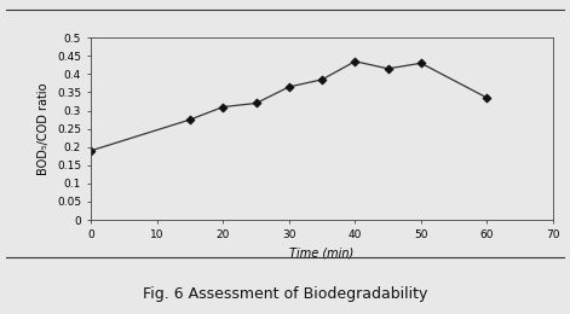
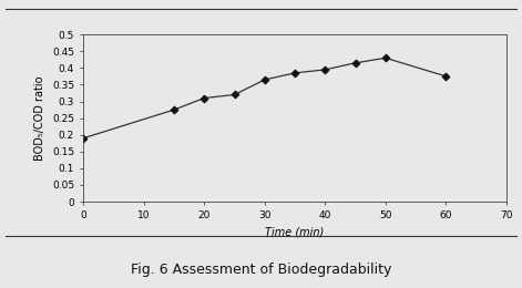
40: 0.435 -> 0.395
60: 0.335 -> 0.375
